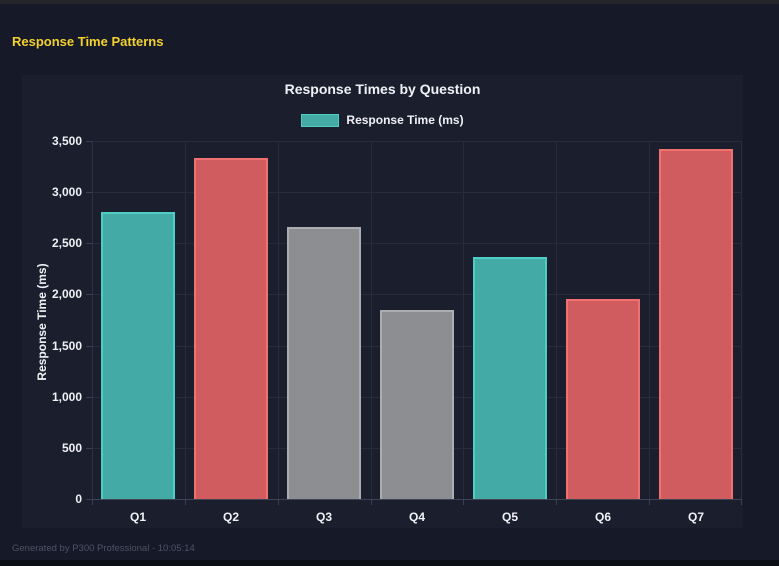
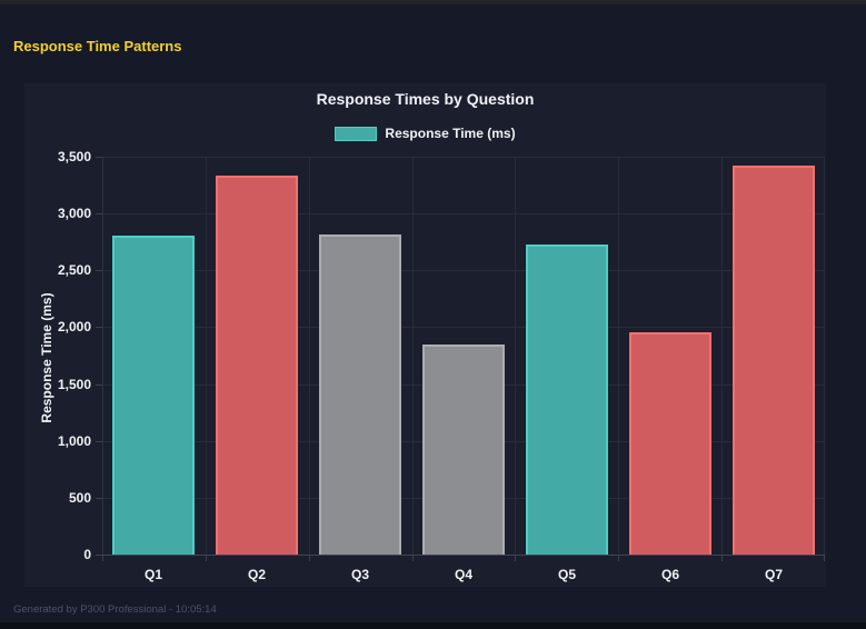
Q3: 2660 -> 2820
Q5: 2370 -> 2730
